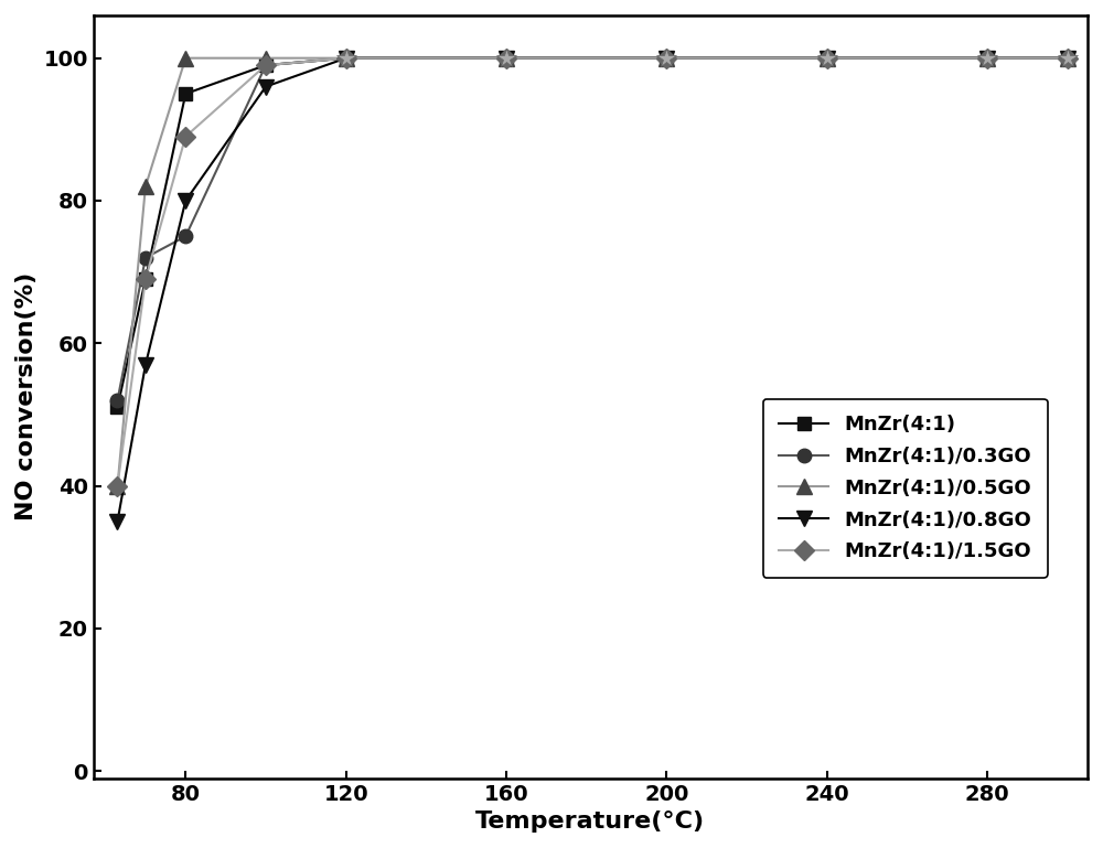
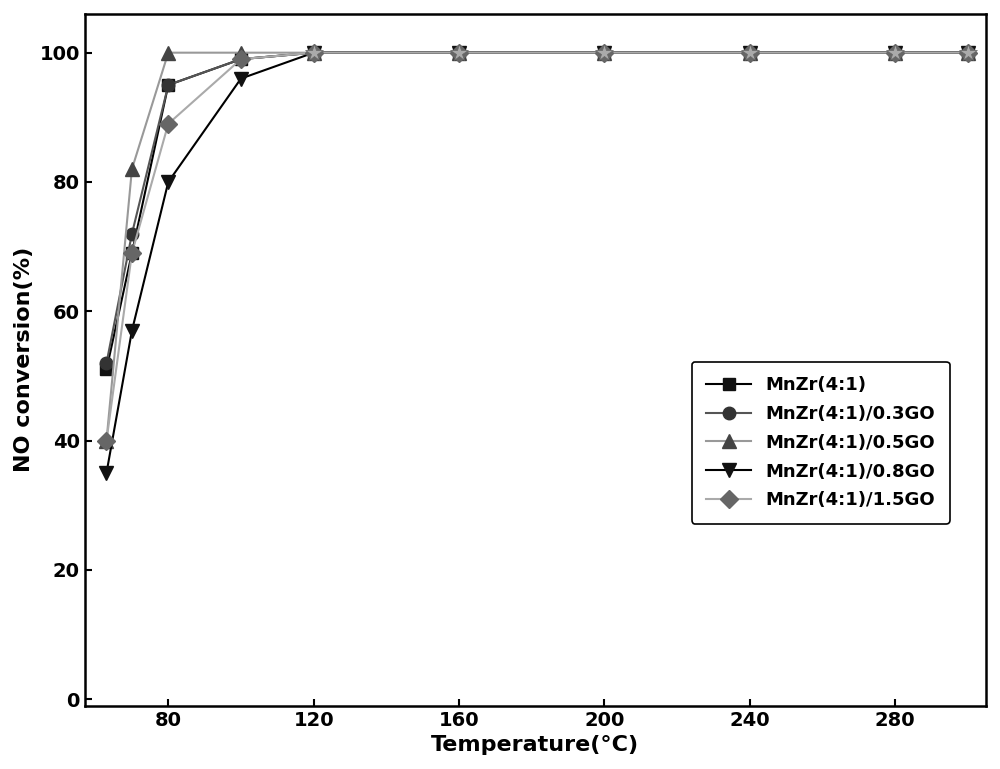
MnZr(4:1)/0.3GO/80: 75 -> 95
